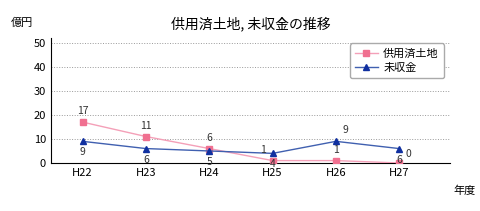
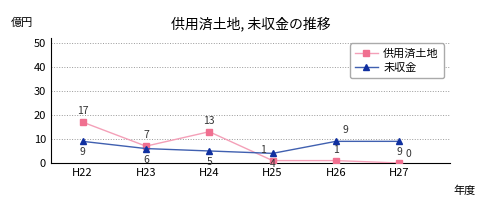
供用済土地/H23: 11 -> 7
供用済土地/H24: 6 -> 13
未収金/H27: 6 -> 9
